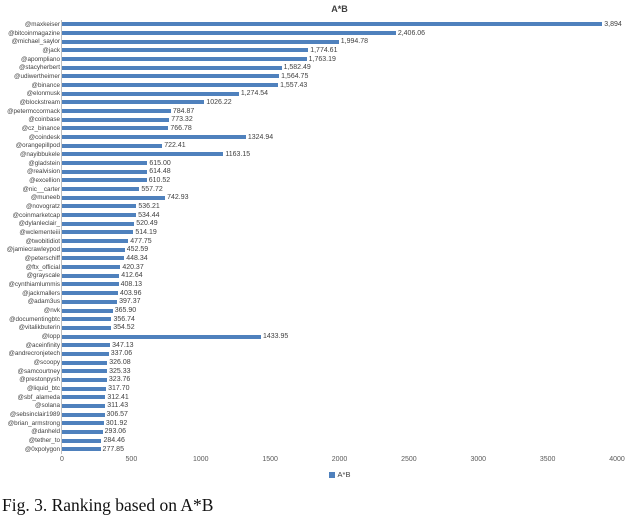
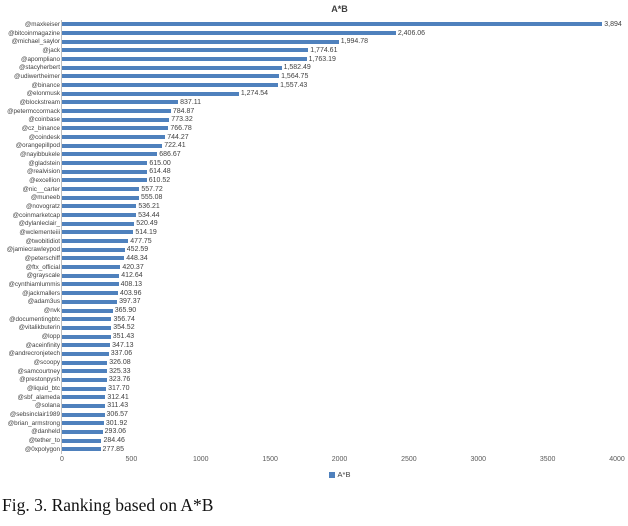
@blockstream: 1026.22 -> 837.11
@coindesk: 1324.94 -> 744.27
@nayibbukele: 1163.15 -> 686.67
@muneeb: 742.93 -> 555.08
@lopp: 1433.95 -> 351.43
